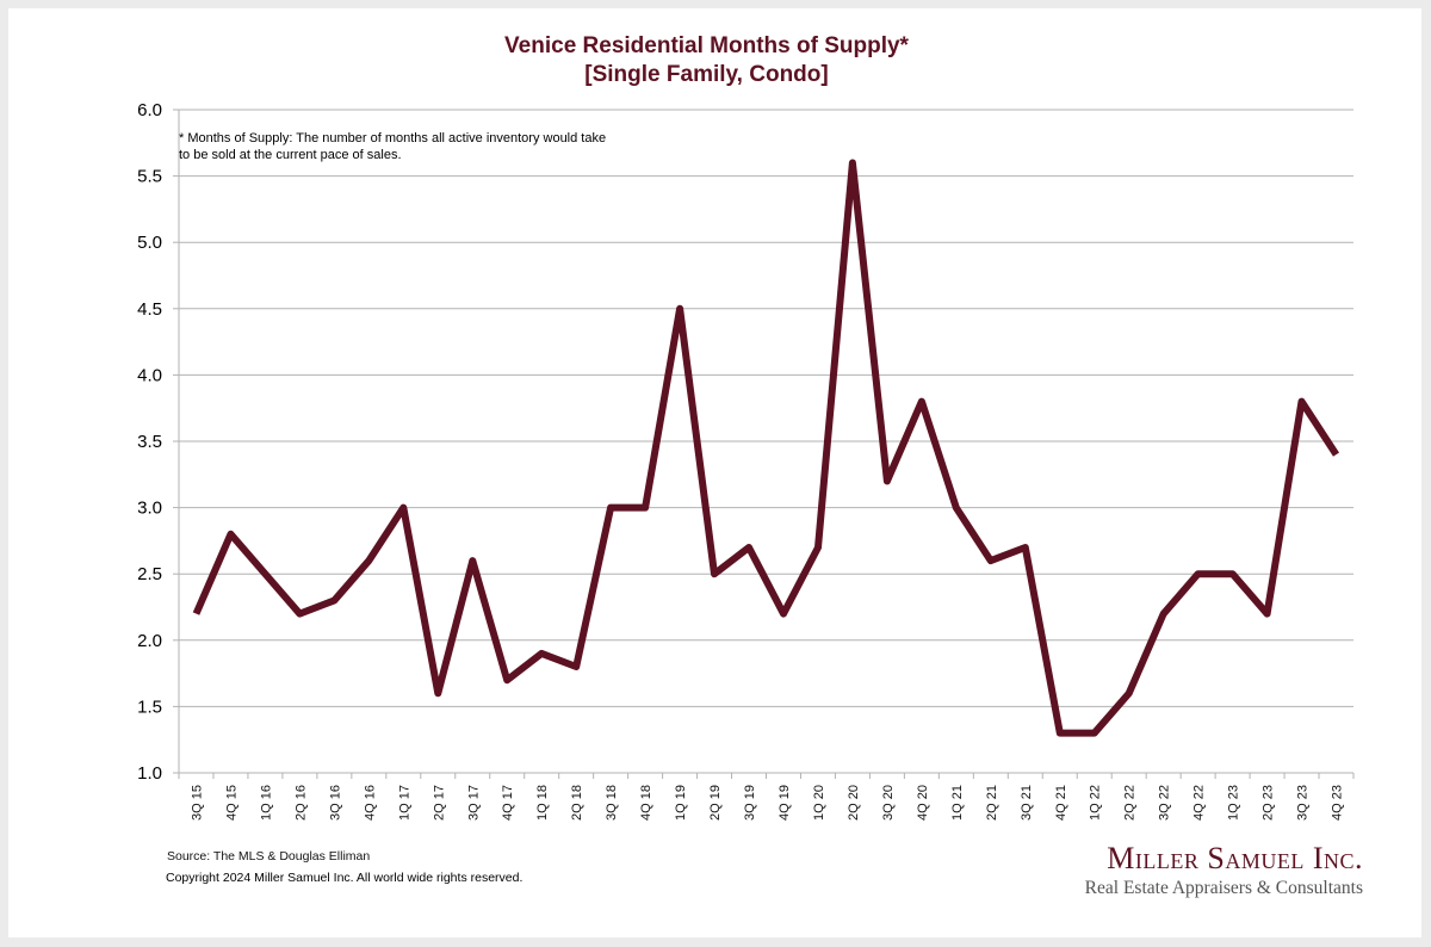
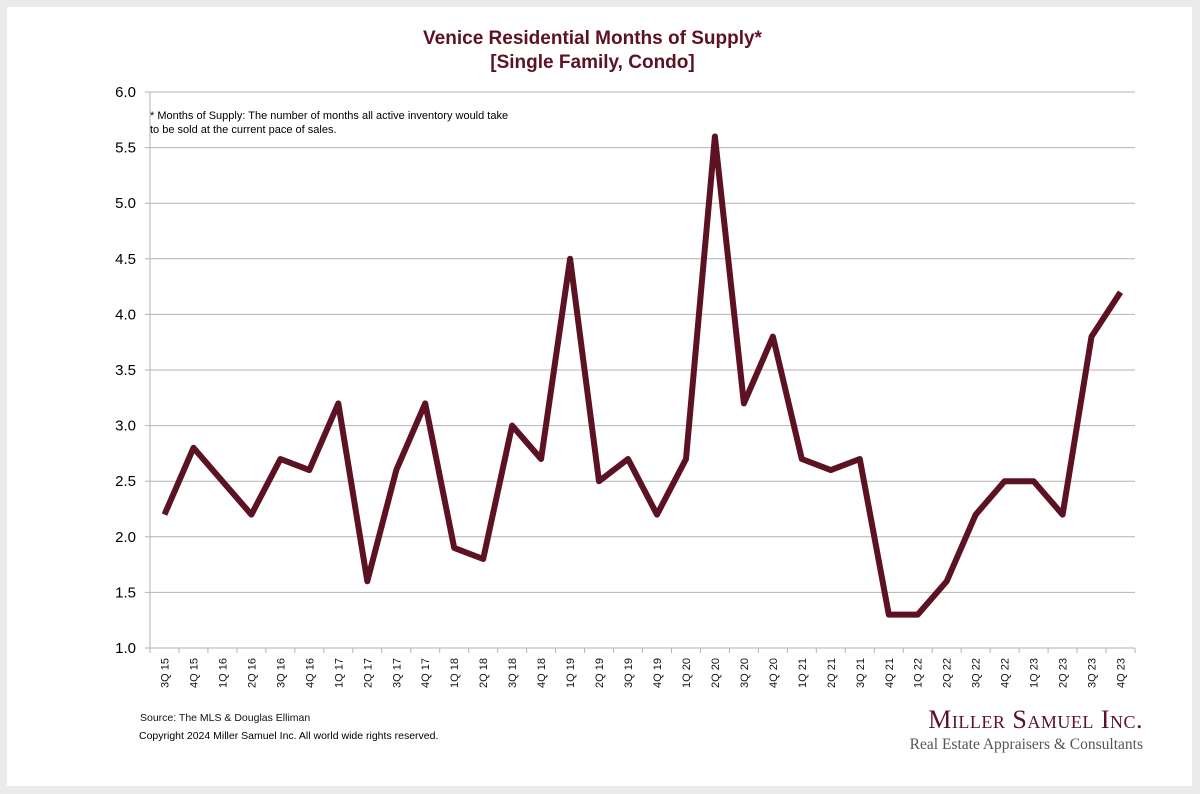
3Q 16: 2.3 -> 2.7
1Q 17: 3.0 -> 3.2
4Q 17: 1.7 -> 3.2
4Q 18: 3.0 -> 2.7
1Q 21: 3.0 -> 2.7
4Q 23: 3.4 -> 4.2
